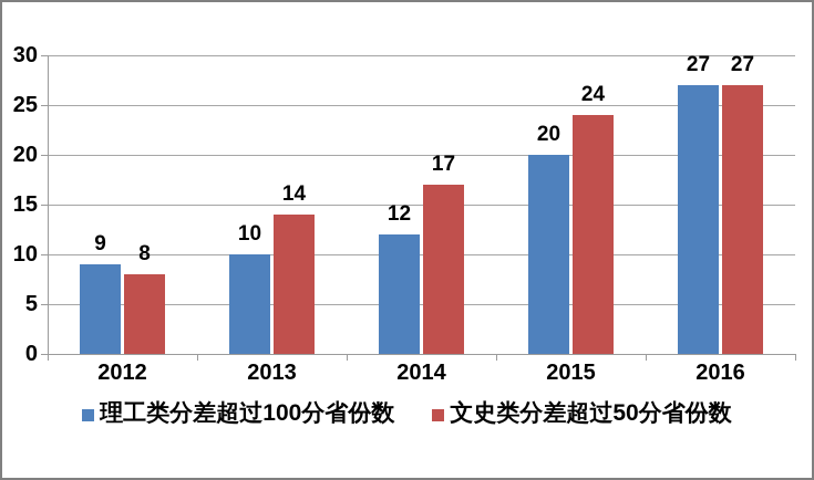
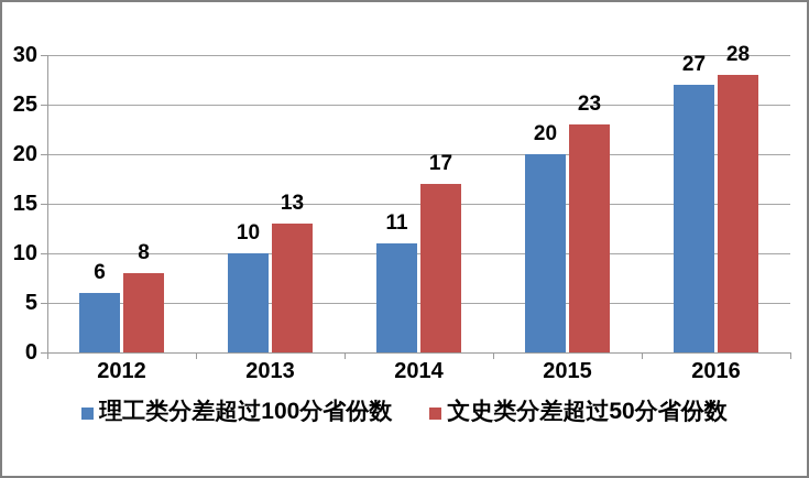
理工类分差超过100分省份数/2012: 9 -> 6
文史类分差超过50分省份数/2013: 14 -> 13
理工类分差超过100分省份数/2014: 12 -> 11
文史类分差超过50分省份数/2015: 24 -> 23
文史类分差超过50分省份数/2016: 27 -> 28
